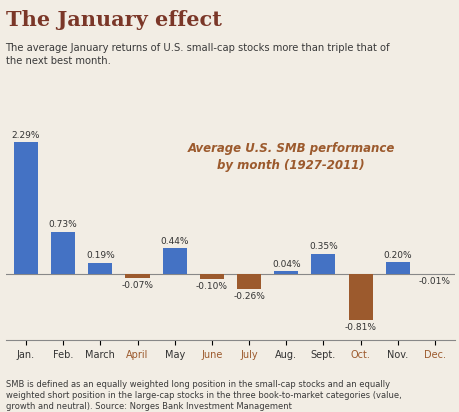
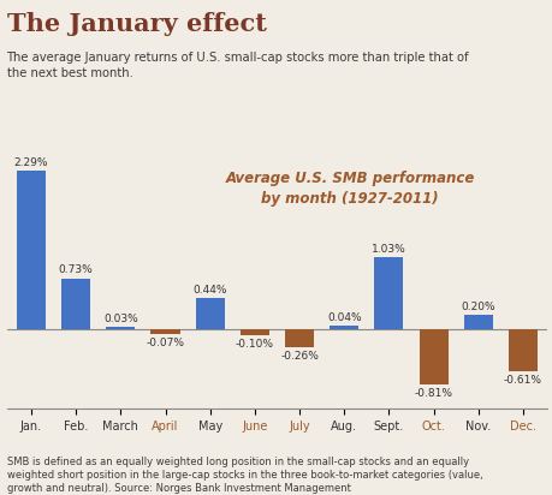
March: 0.19% -> 0.03%
Sept.: 0.35% -> 1.03%
Dec.: -0.01% -> -0.61%
